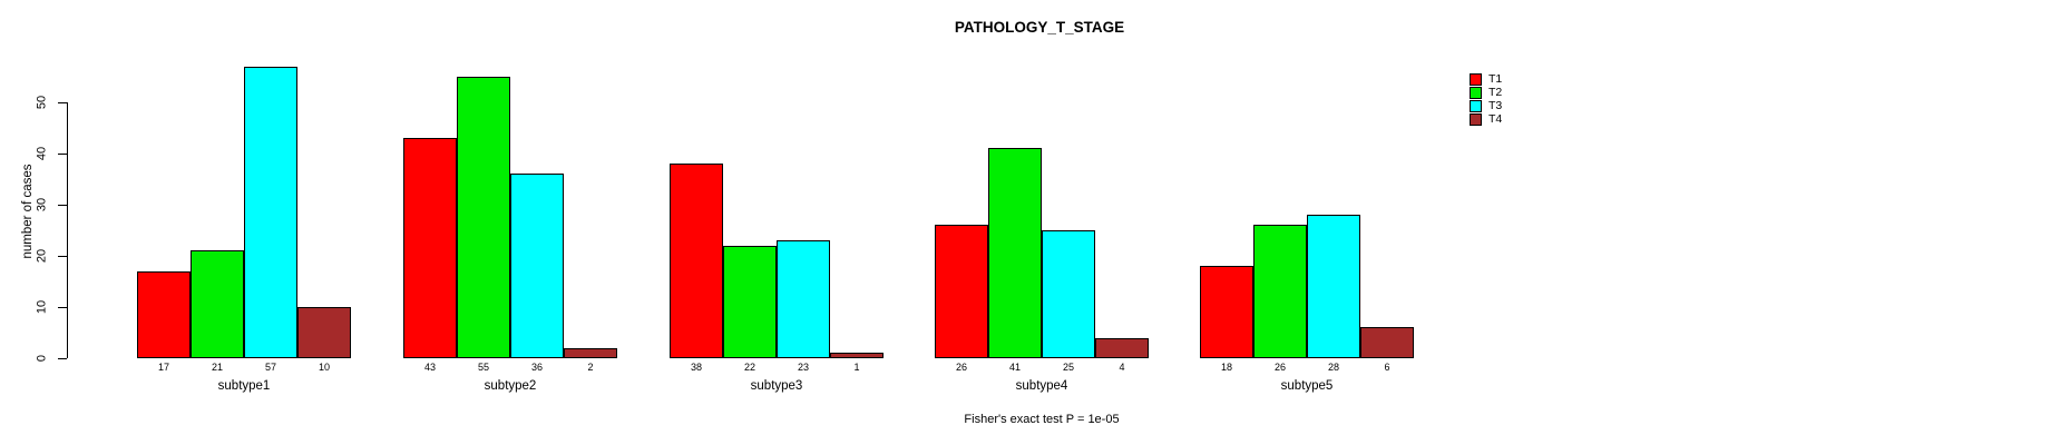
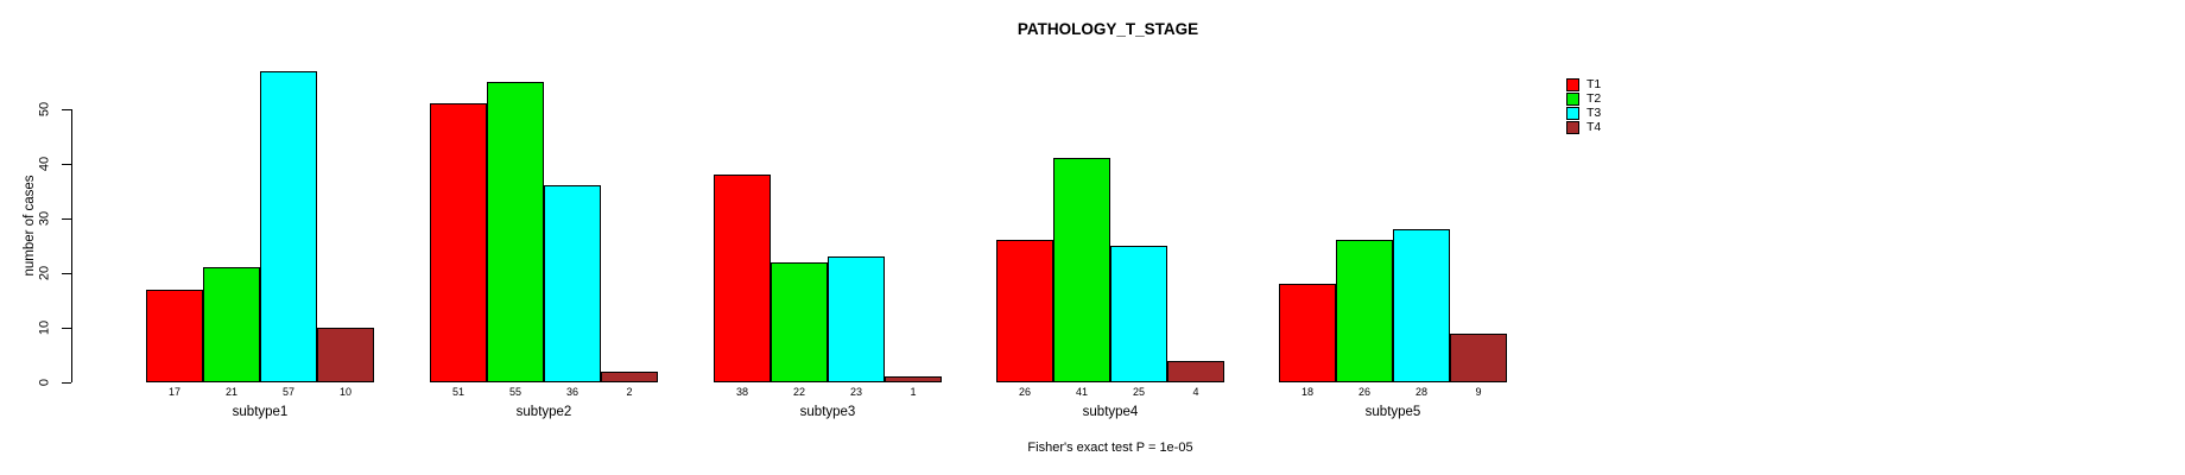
T1/subtype2: 43 -> 51
T4/subtype5: 6 -> 9
